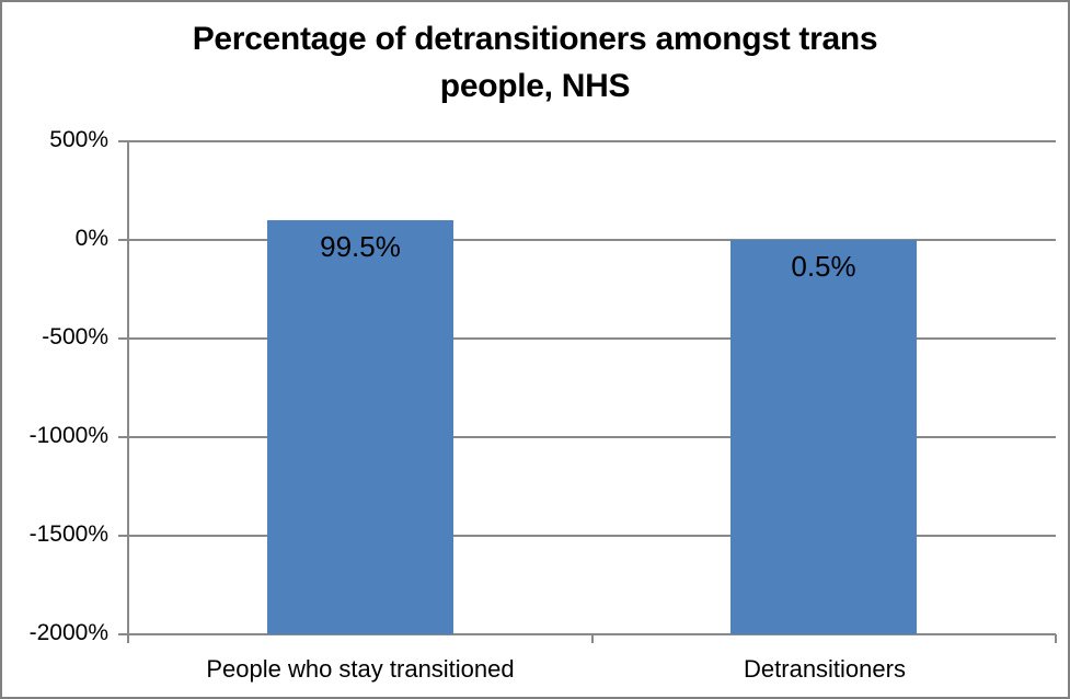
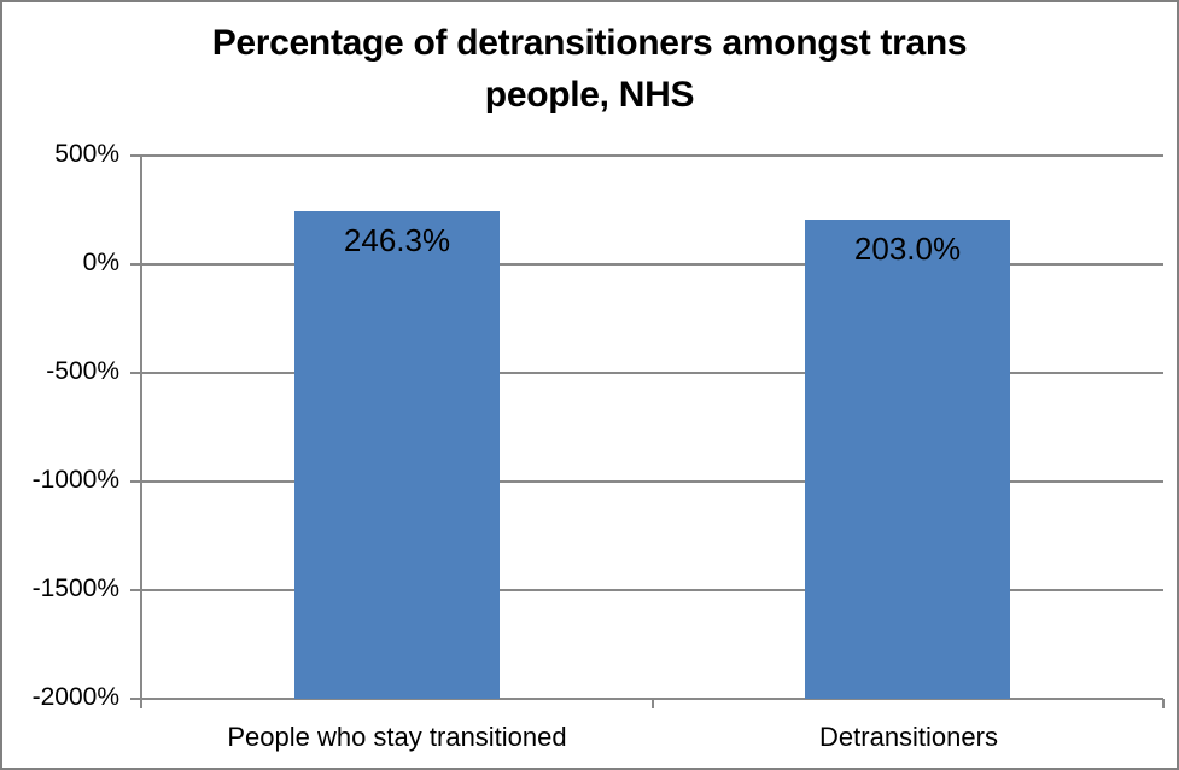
People who stay transitioned: 99.5% -> 246.3%
Detransitioners: 0.5% -> 203.0%
